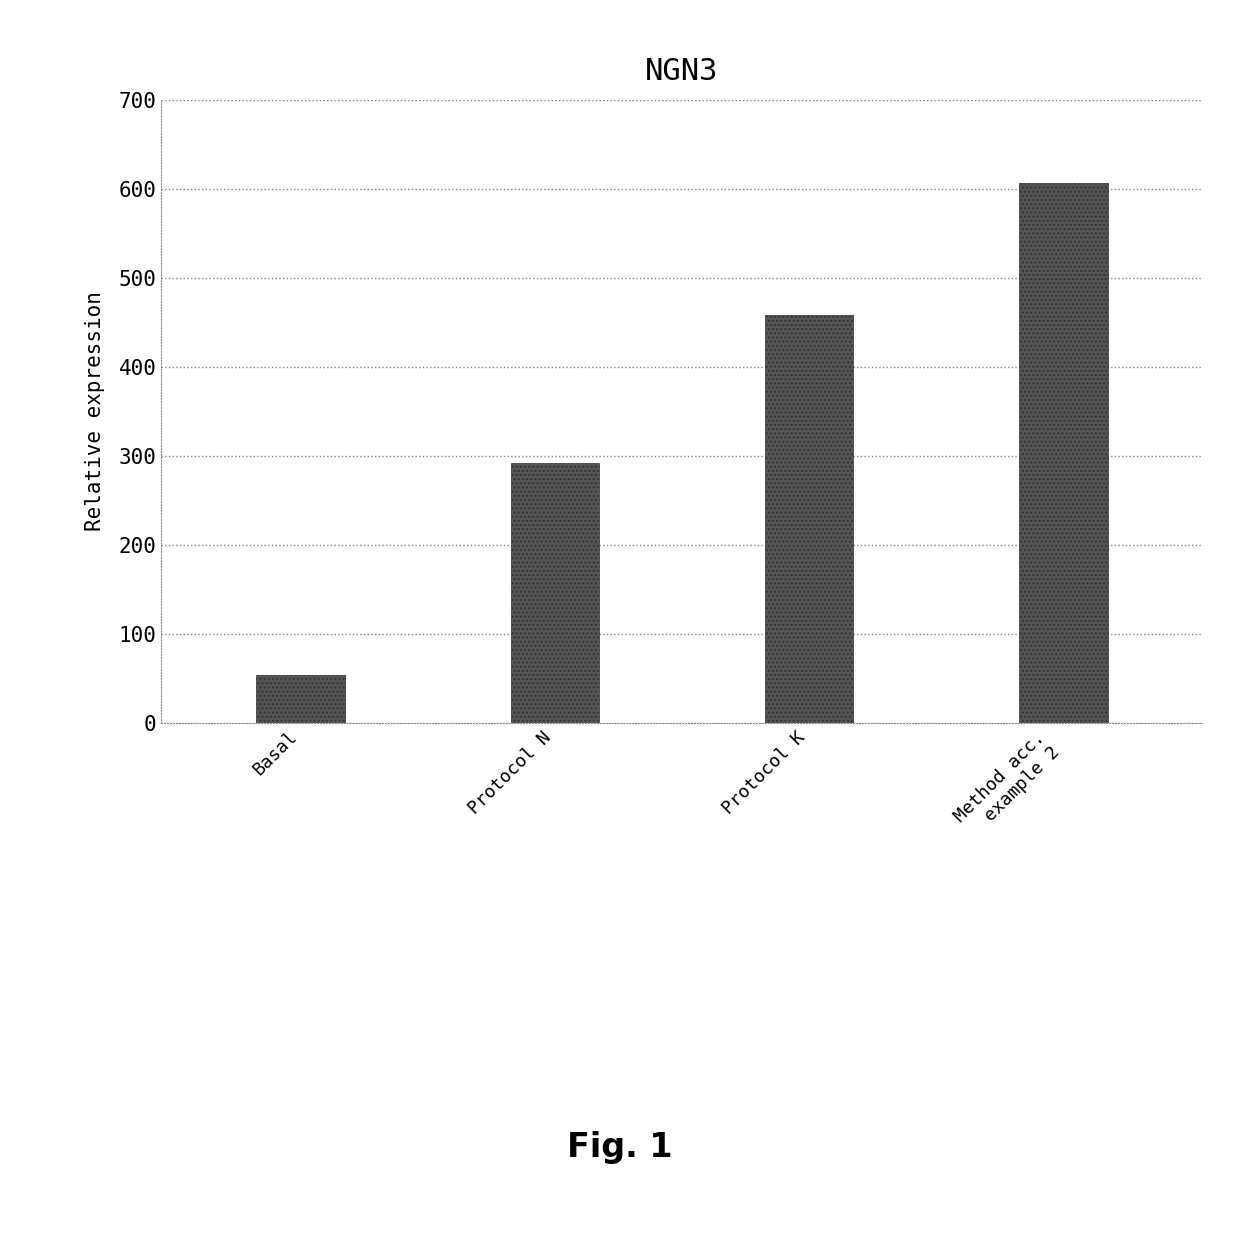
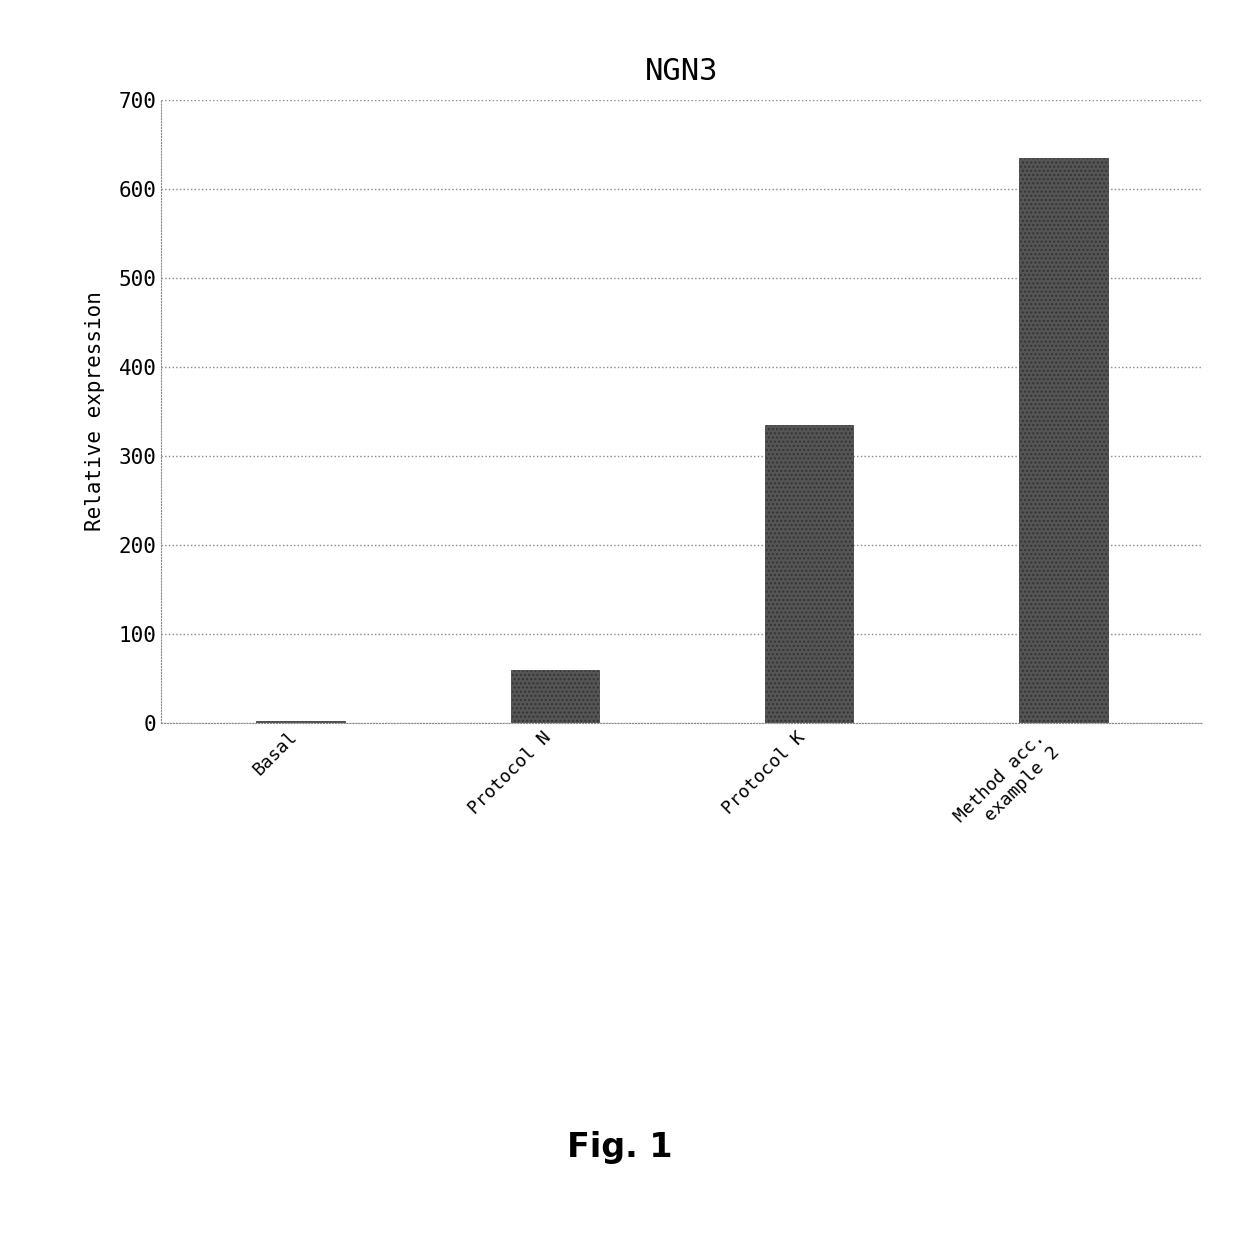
Basal: 54 -> 2
Protocol N: 292 -> 60
Protocol K: 458 -> 335
Method acc. example 2: 606 -> 635
